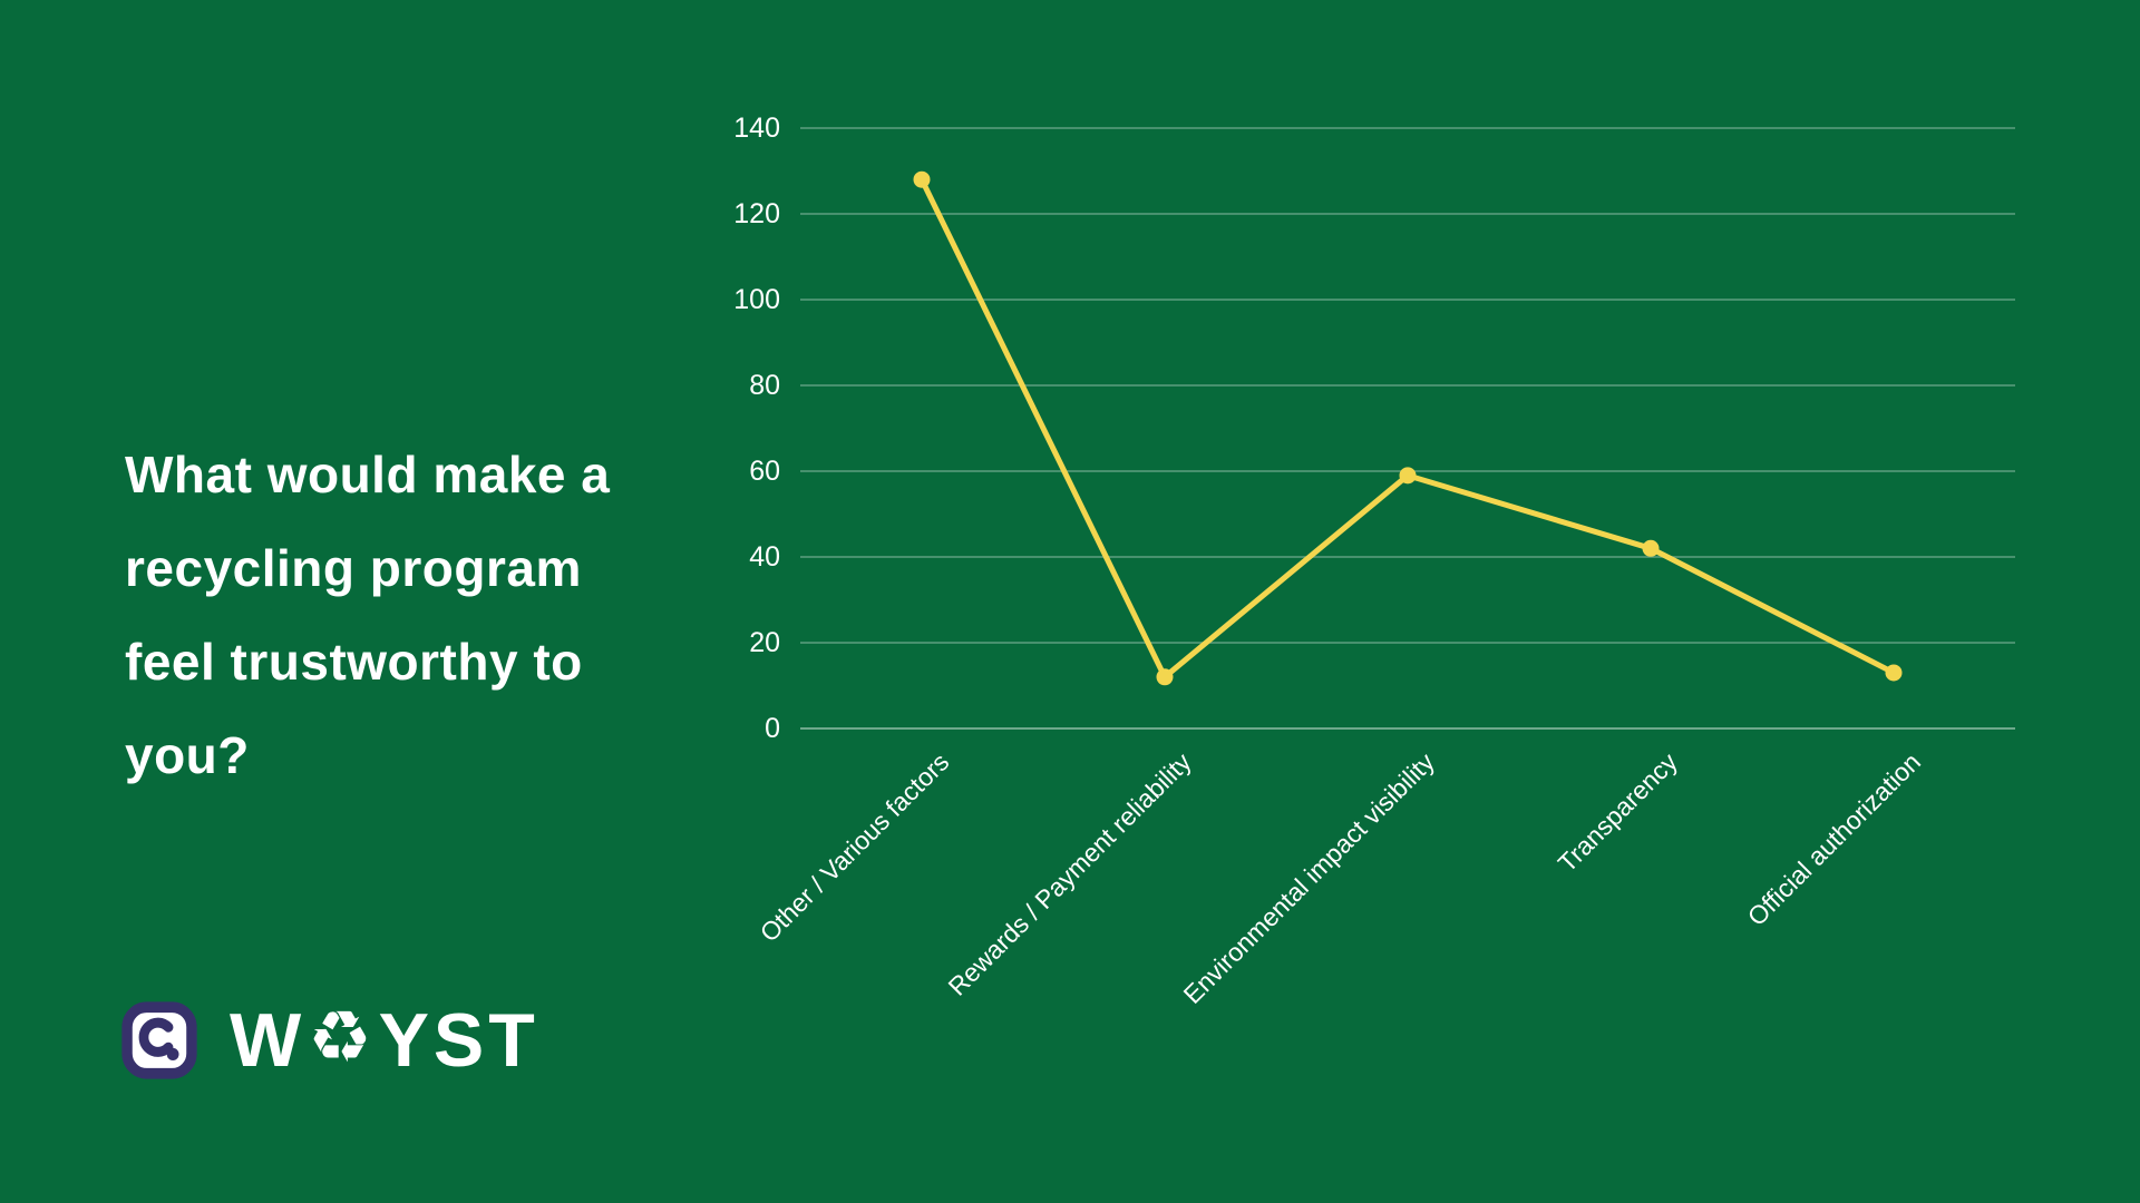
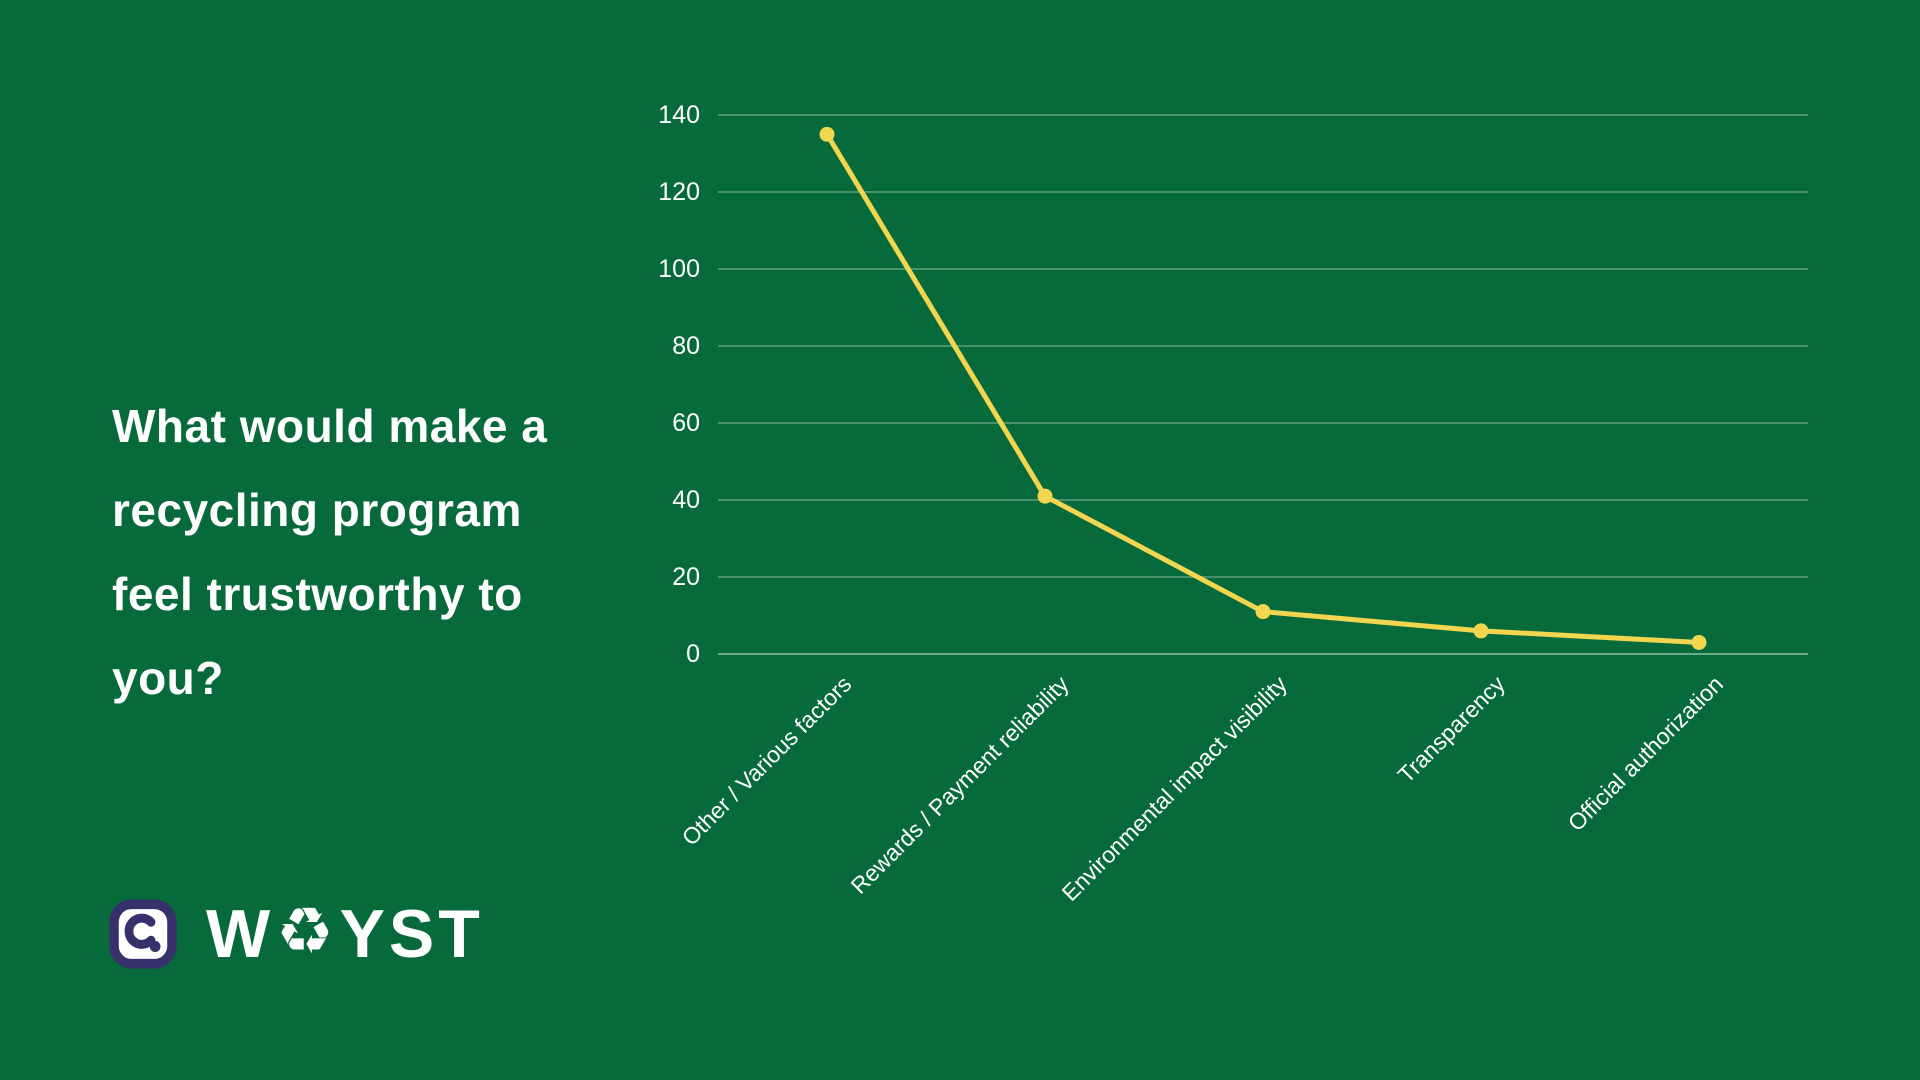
Other / Various factors: 128 -> 135
Rewards / Payment reliability: 12 -> 41
Environmental impact visibility: 59 -> 11
Transparency: 42 -> 6
Official authorization: 13 -> 3
